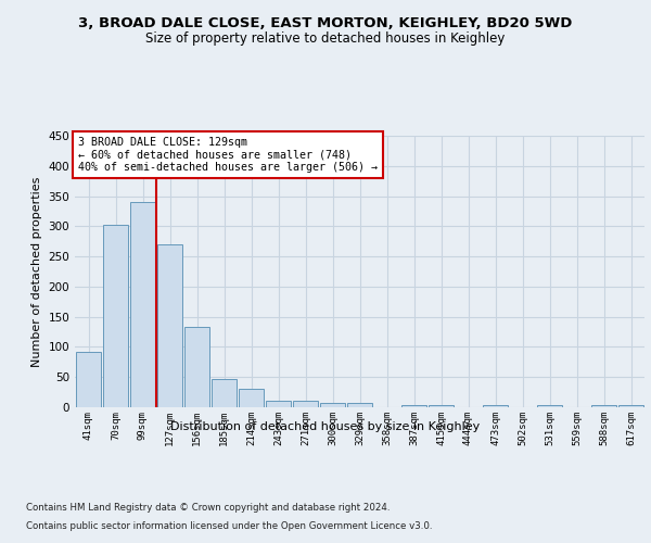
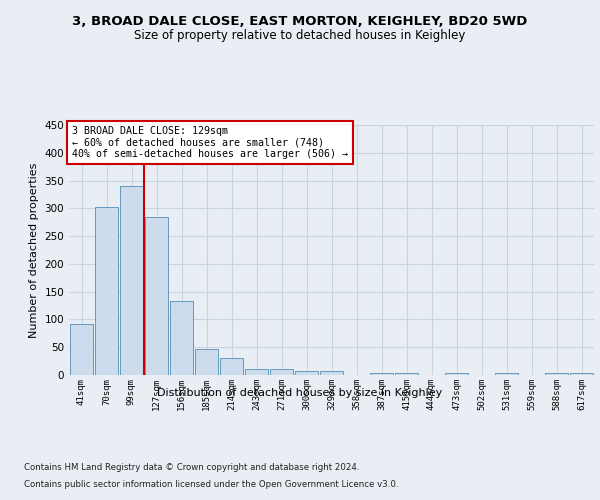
127sqm: 270 -> 284
